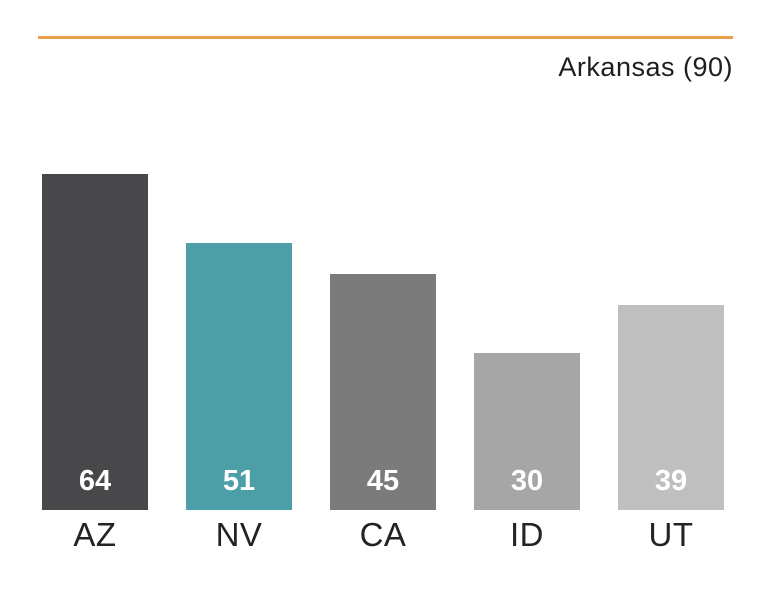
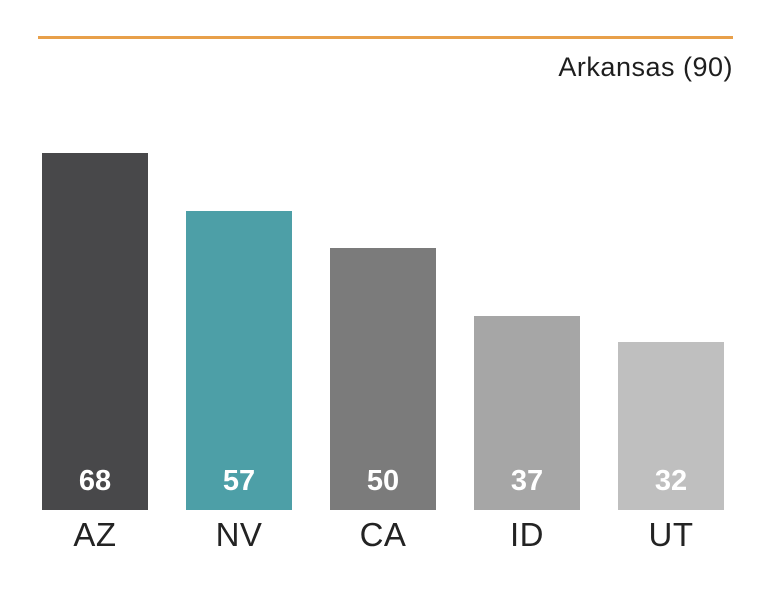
AZ: 64 -> 68
NV: 51 -> 57
CA: 45 -> 50
ID: 30 -> 37
UT: 39 -> 32
